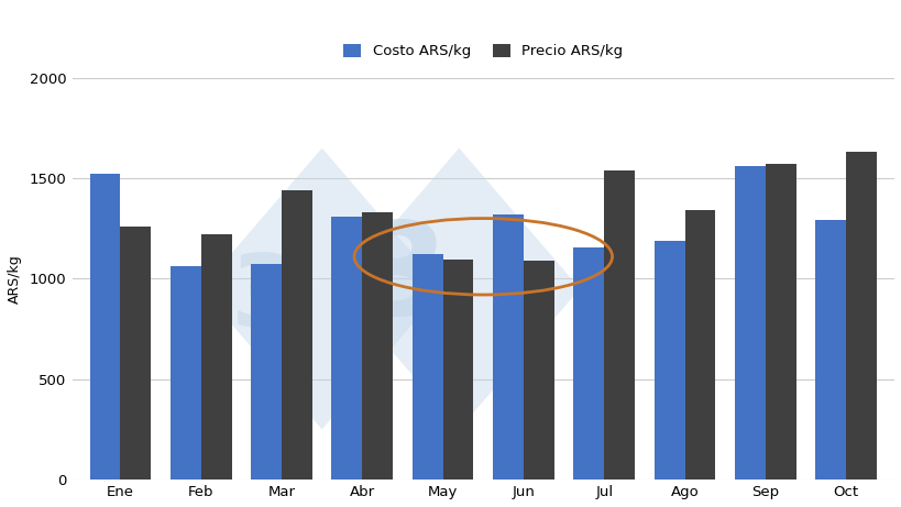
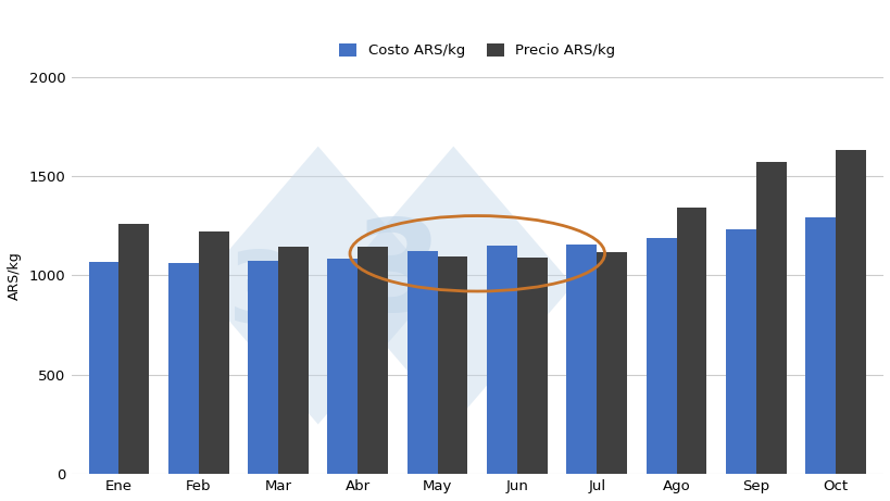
Costo ARS/kg/Ene: 1520 -> 1070
Precio ARS/kg/Mar: 1440 -> 1140
Costo ARS/kg/Abr: 1310 -> 1080
Precio ARS/kg/Abr: 1330 -> 1140
Costo ARS/kg/Jun: 1320 -> 1150
Precio ARS/kg/Jul: 1540 -> 1120
Costo ARS/kg/Sep: 1560 -> 1230
